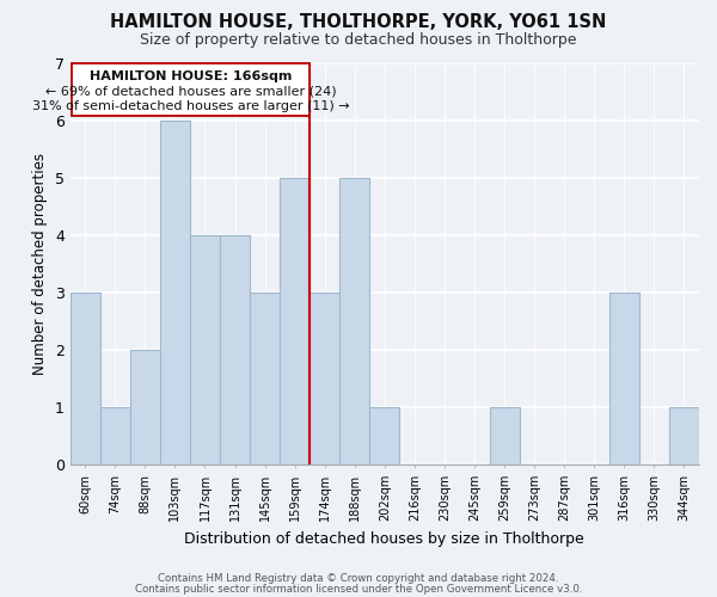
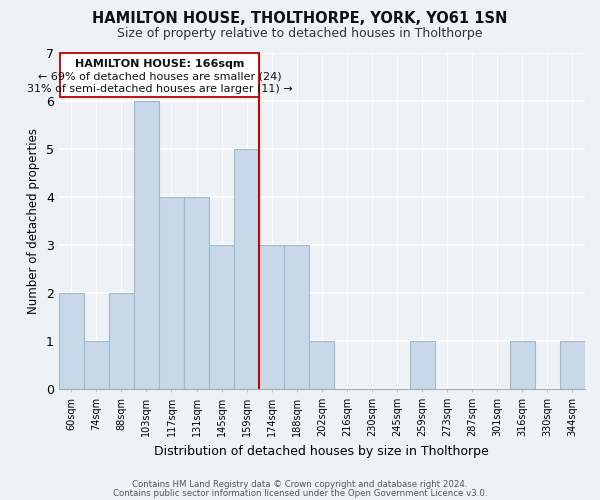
60sqm: 3 -> 2
188sqm: 5 -> 3
316sqm: 3 -> 1
